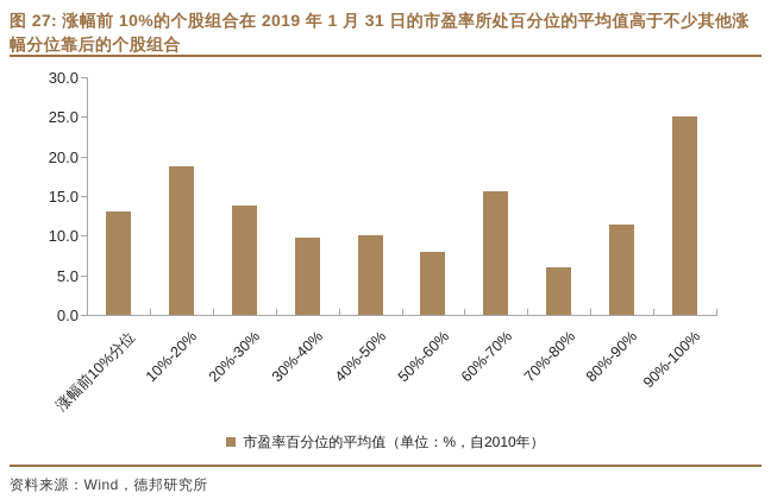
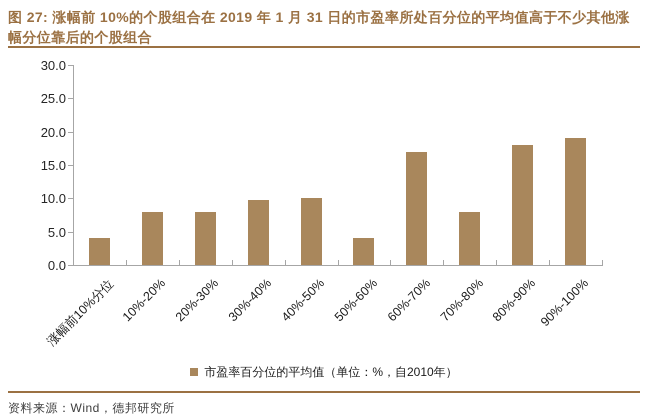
涨幅前10%分位: 13 -> 4
10%-20%: 19 -> 8
20%-30%: 14 -> 8
50%-60%: 8 -> 4
60%-70%: 16 -> 17
70%-80%: 6 -> 8
80%-90%: 11 -> 18
90%-100%: 25 -> 19
